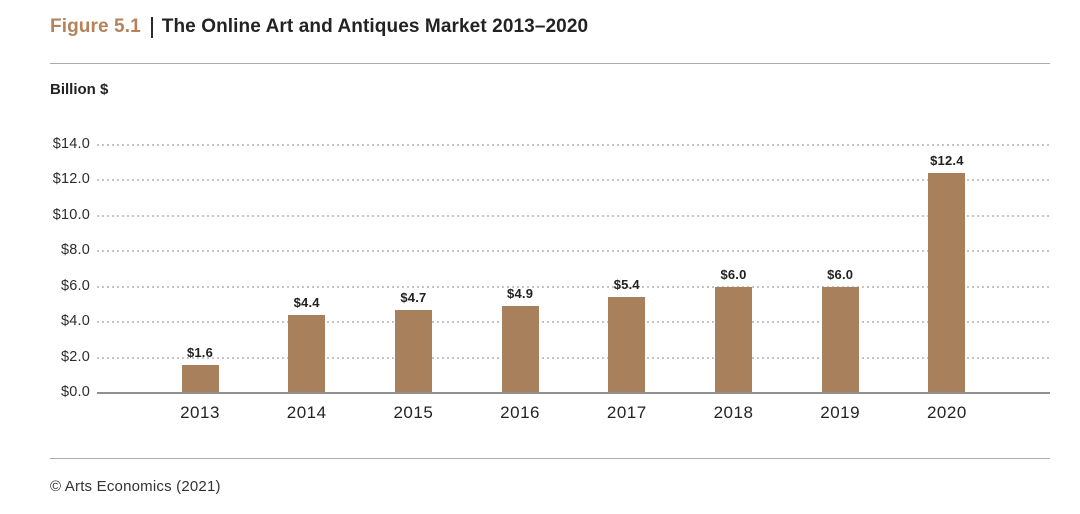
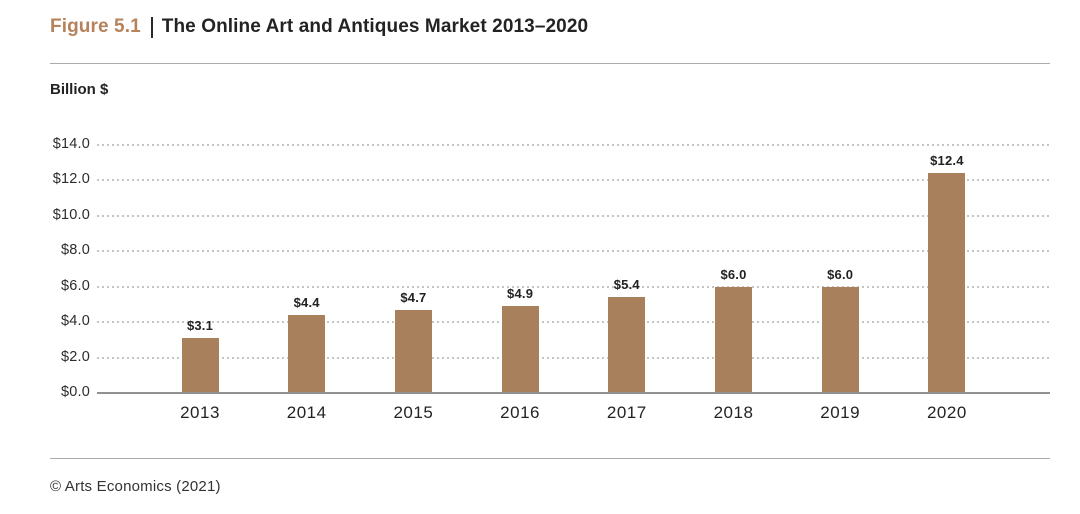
2013: $1.6 -> $3.1
